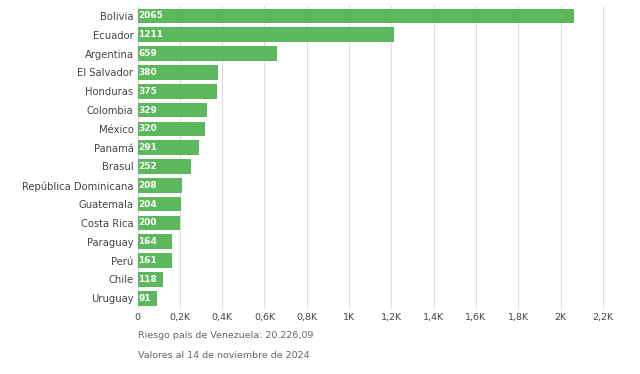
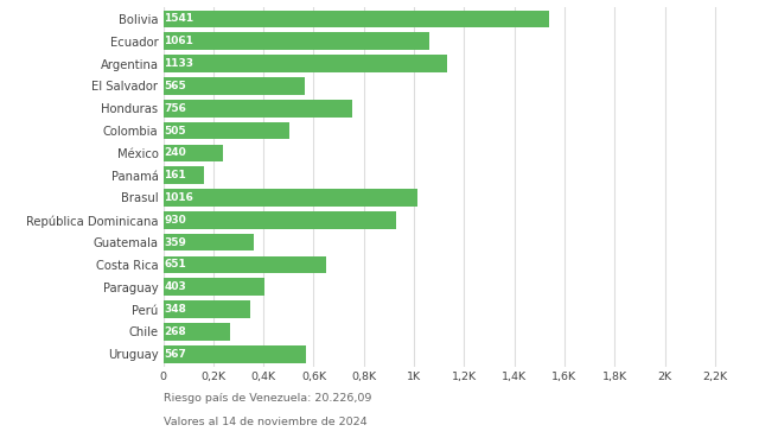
Bolivia: 2065 -> 1541
Ecuador: 1211 -> 1061
Argentina: 659 -> 1133
El Salvador: 380 -> 565
Honduras: 375 -> 756
Colombia: 329 -> 505
México: 320 -> 240
Panamá: 291 -> 161
Brasul: 252 -> 1016
República Dominicana: 208 -> 930
Guatemala: 204 -> 359
Costa Rica: 200 -> 651
Paraguay: 164 -> 403
Perú: 161 -> 348
Chile: 118 -> 268
Uruguay: 91 -> 567
